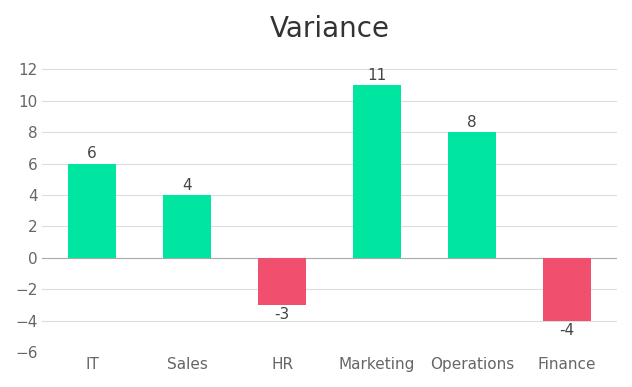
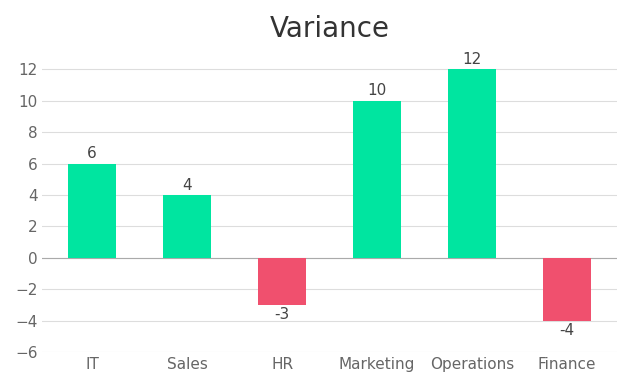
Marketing: 11 -> 10
Operations: 8 -> 12
